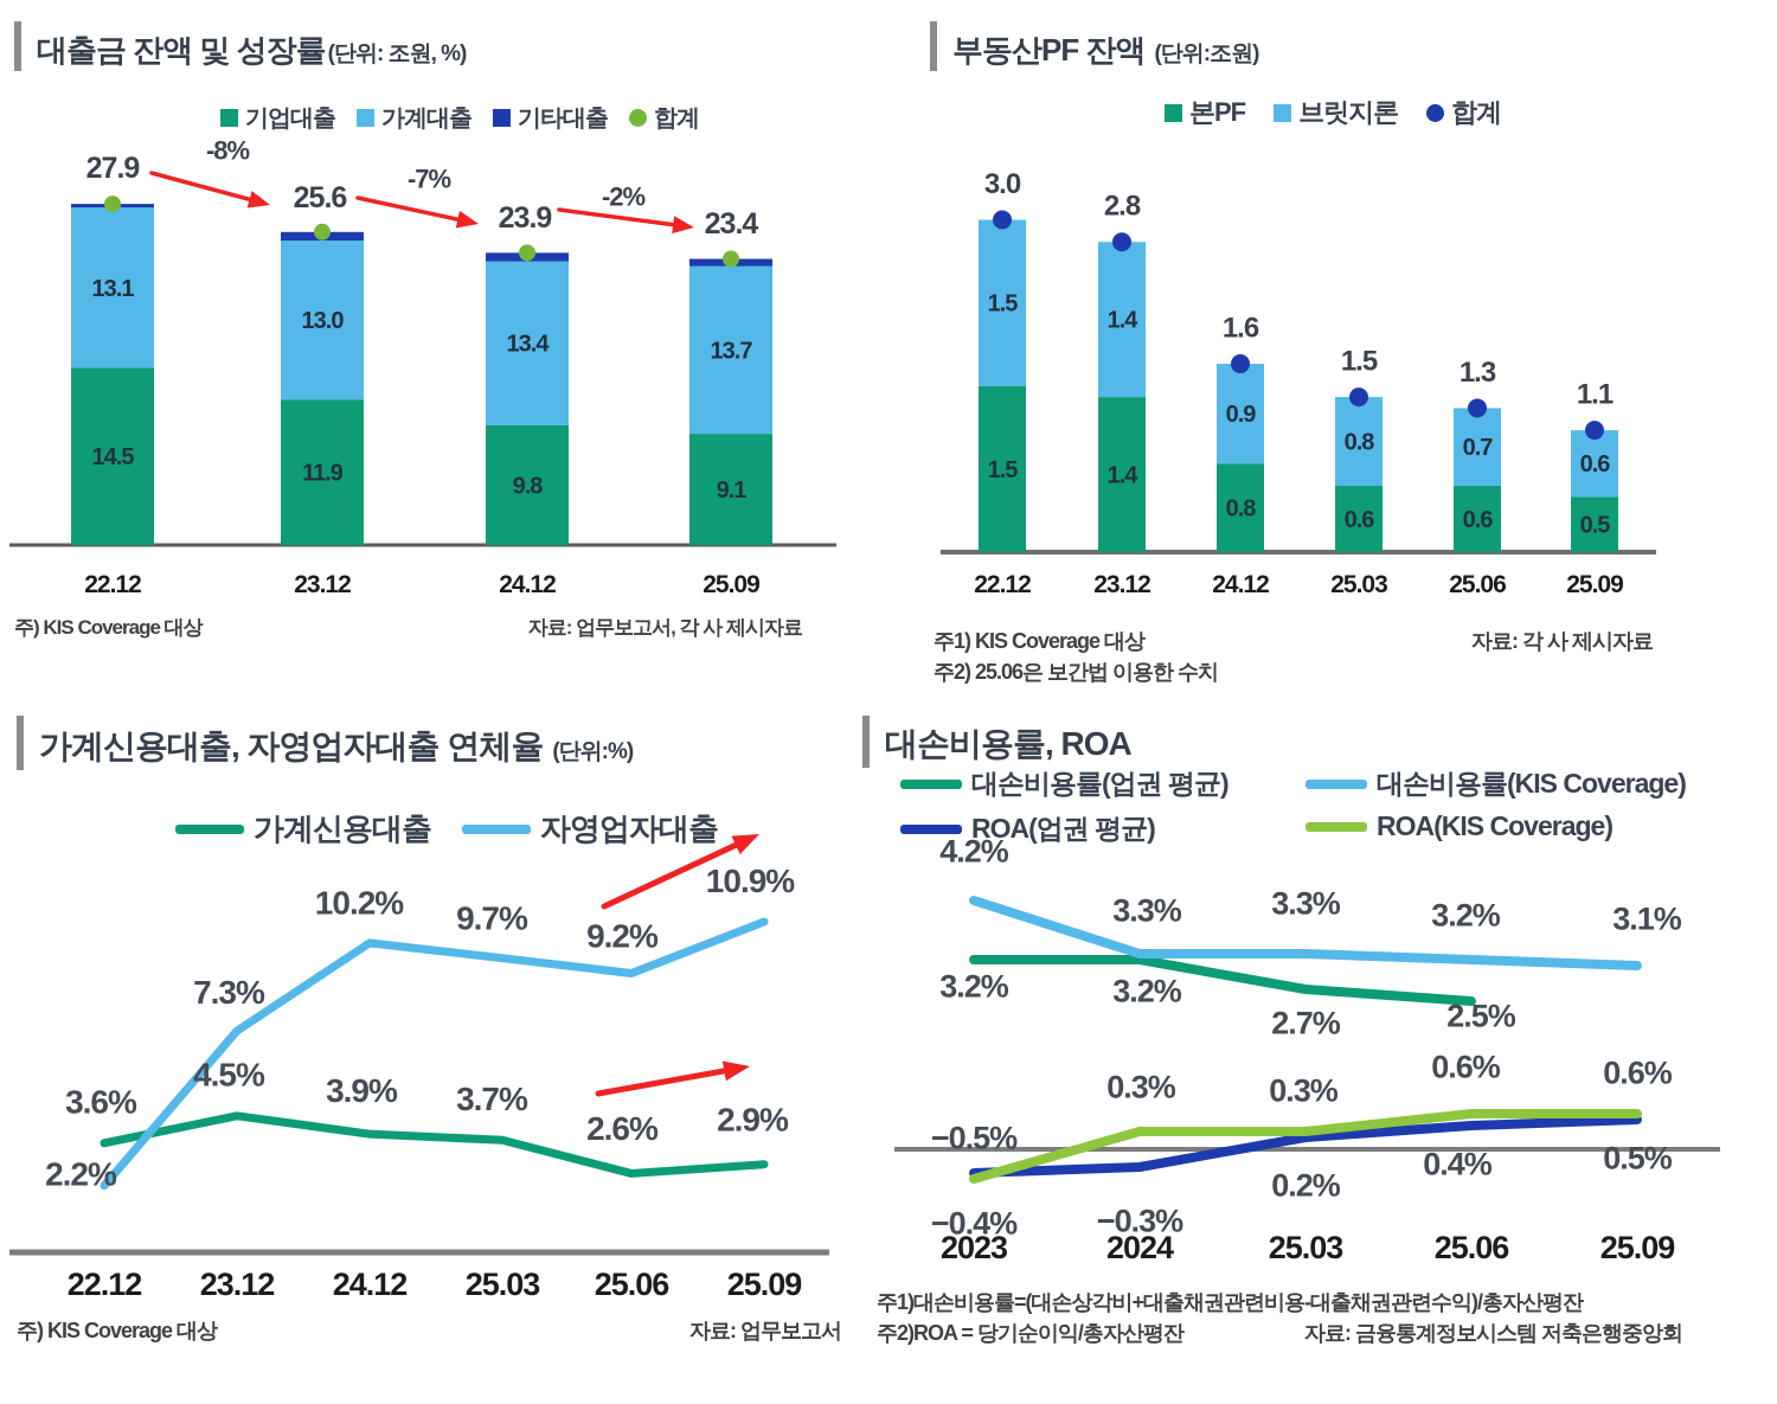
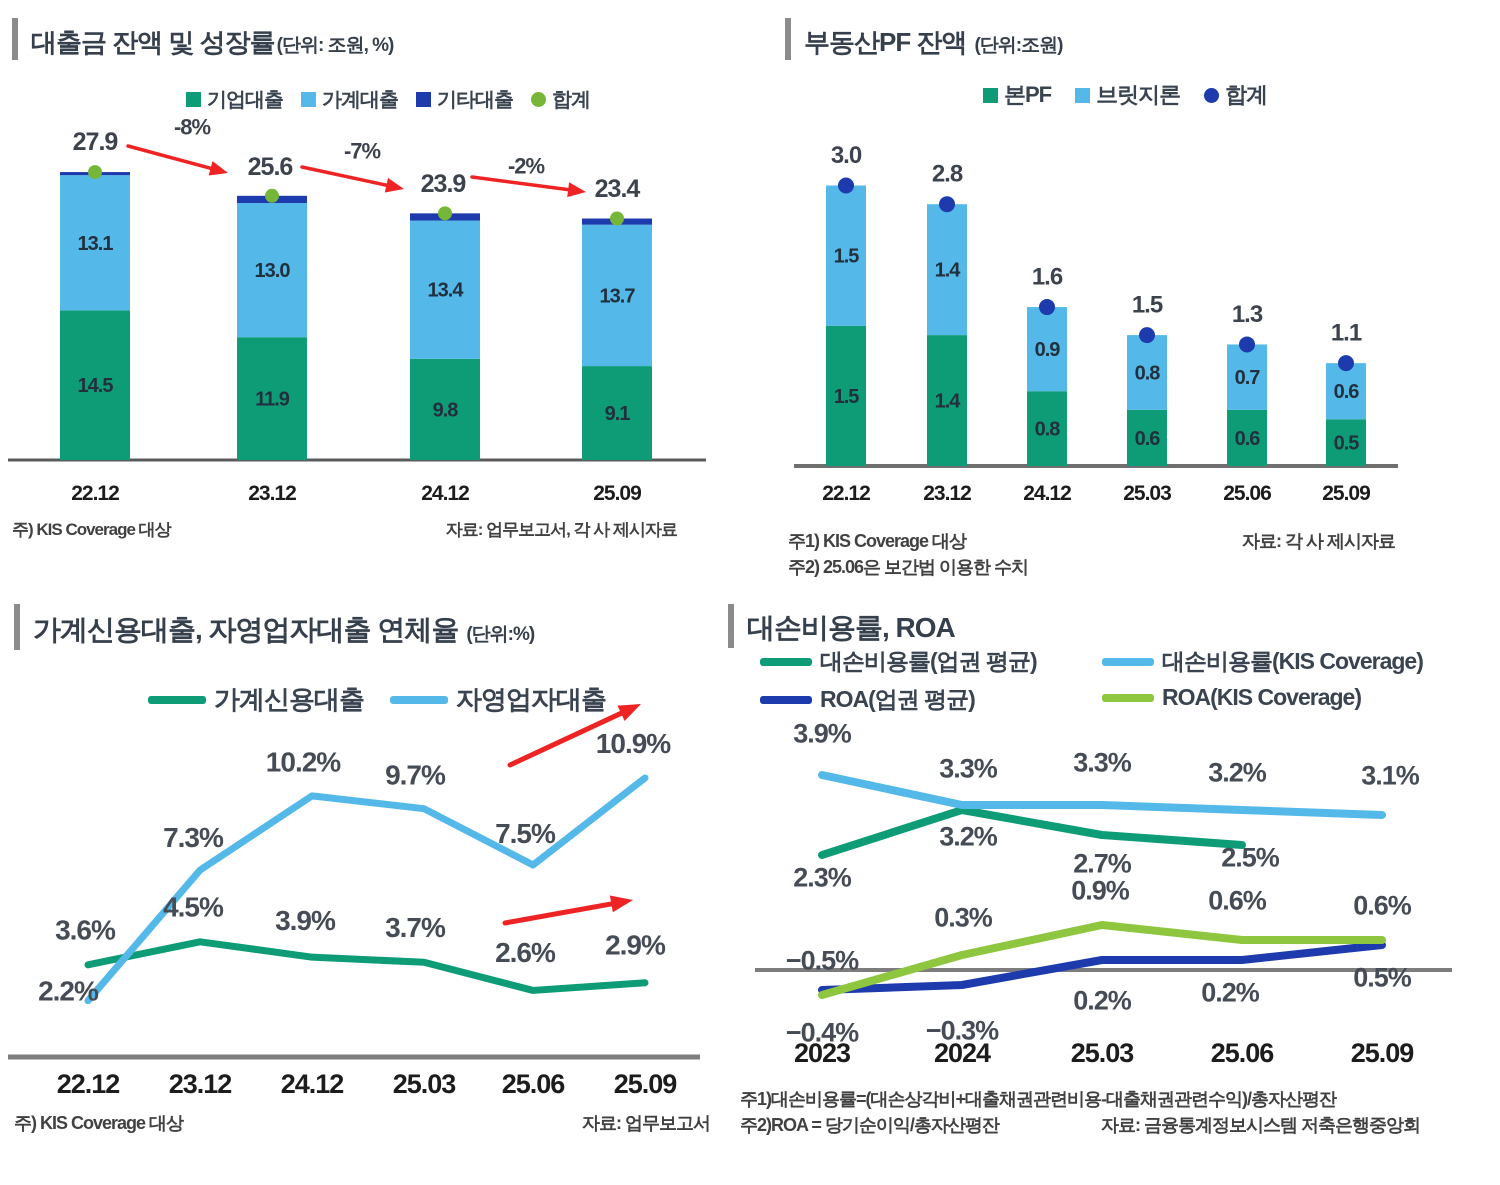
가계신용대출, 자영업자대출 연체율/자영업자대출/25.06: 9.2% -> 7.5%
대손비용률, ROA/대손비용률(업권 평균)/2023: 3.2% -> 2.3%
대손비용률, ROA/대손비용률(KIS Coverage)/2023: 4.2% -> 3.9%
대손비용률, ROA/ROA(KIS Coverage)/25.03: 0.3% -> 0.9%
대손비용률, ROA/ROA(업권 평균)/25.06: 0.4% -> 0.2%
